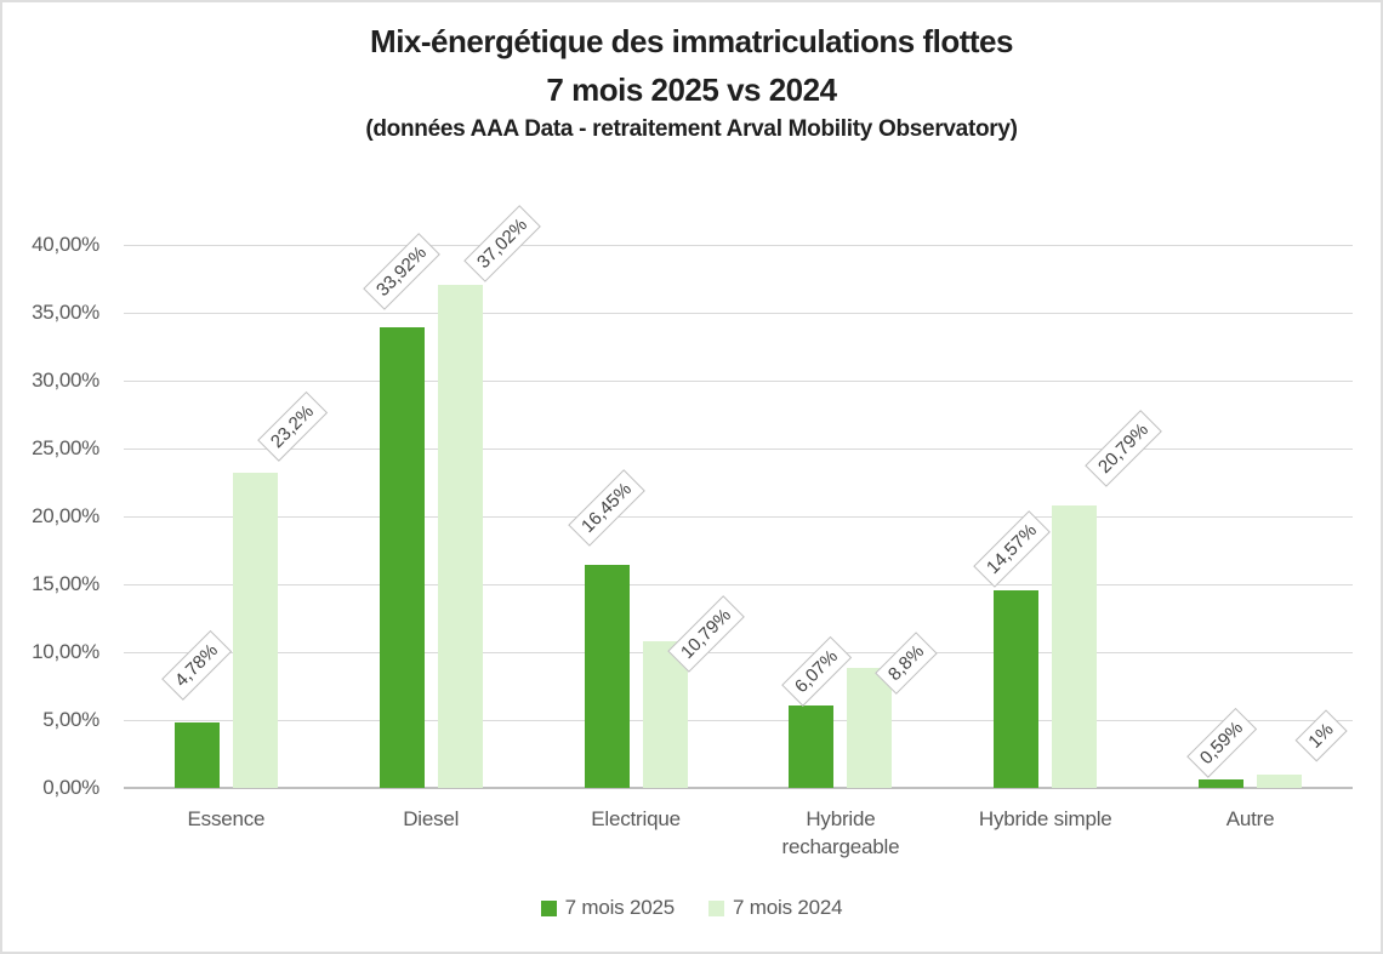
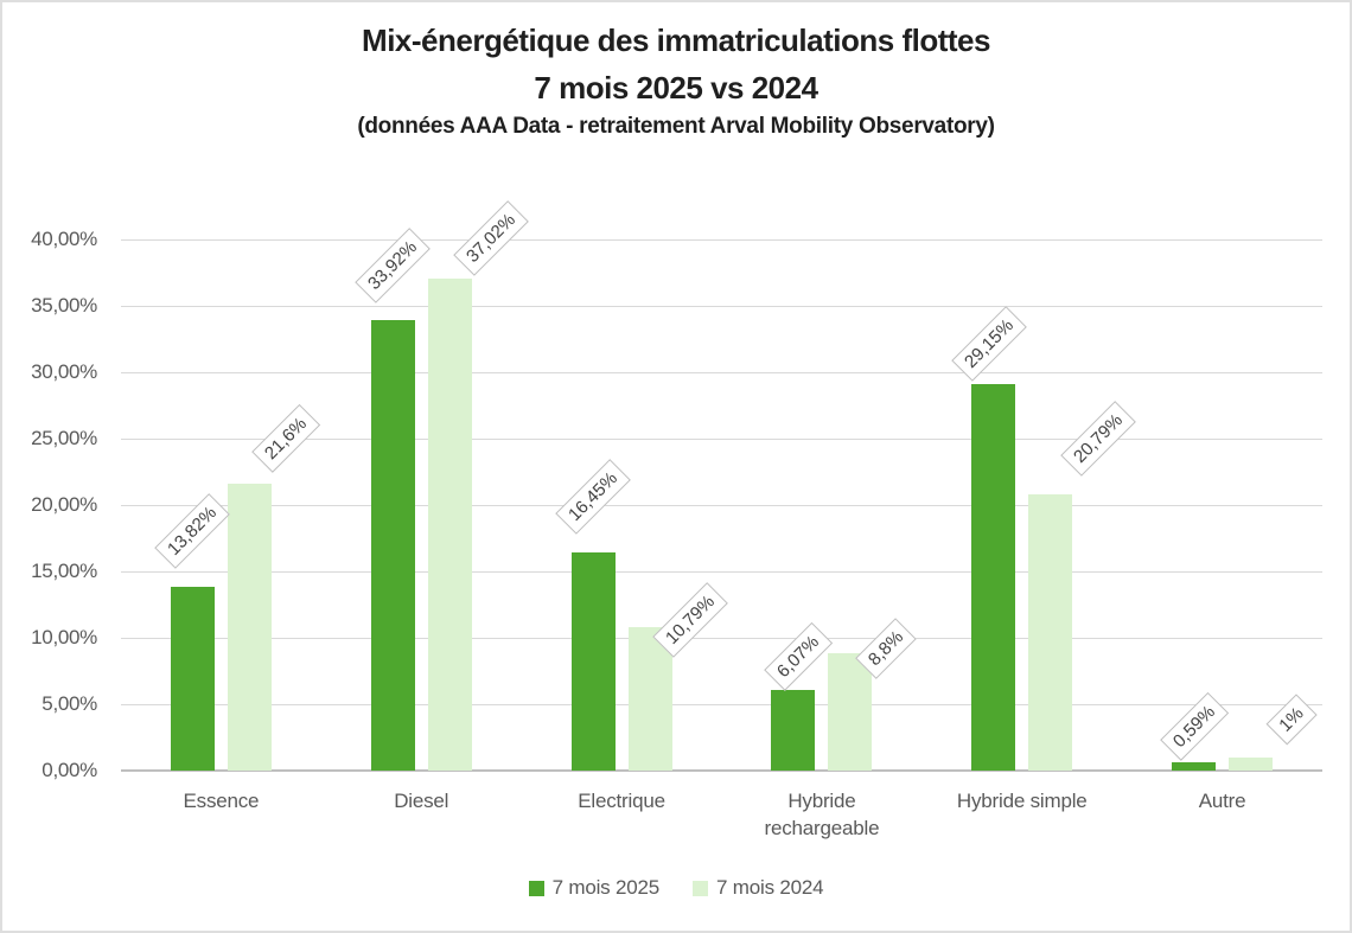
7 mois 2025/Essence: 4,78% -> 13,82%
7 mois 2024/Essence: 23,2% -> 21,6%
7 mois 2025/Hybride simple: 14,57% -> 29,15%
